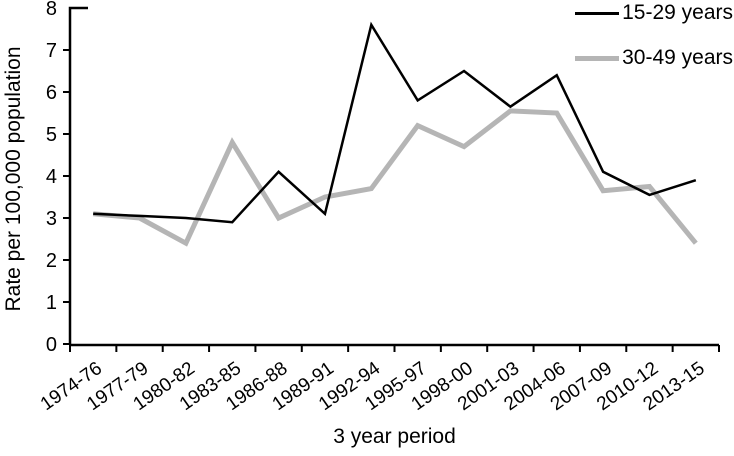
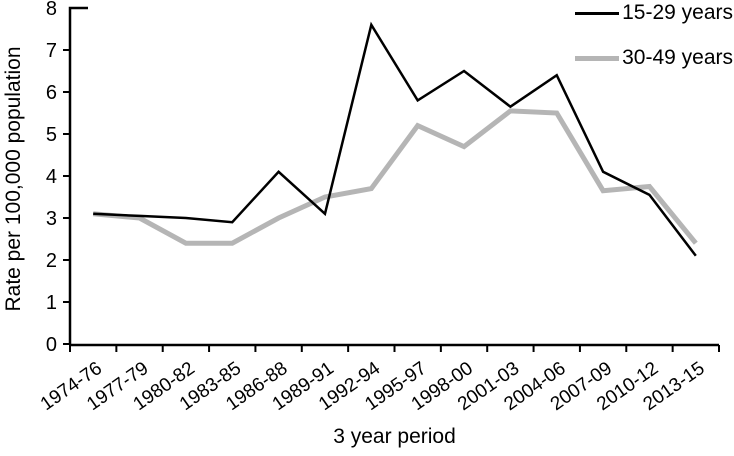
30-49 years/1983-85: 4.8 -> 2.4
15-29 years/2013-15: 3.9 -> 2.1
